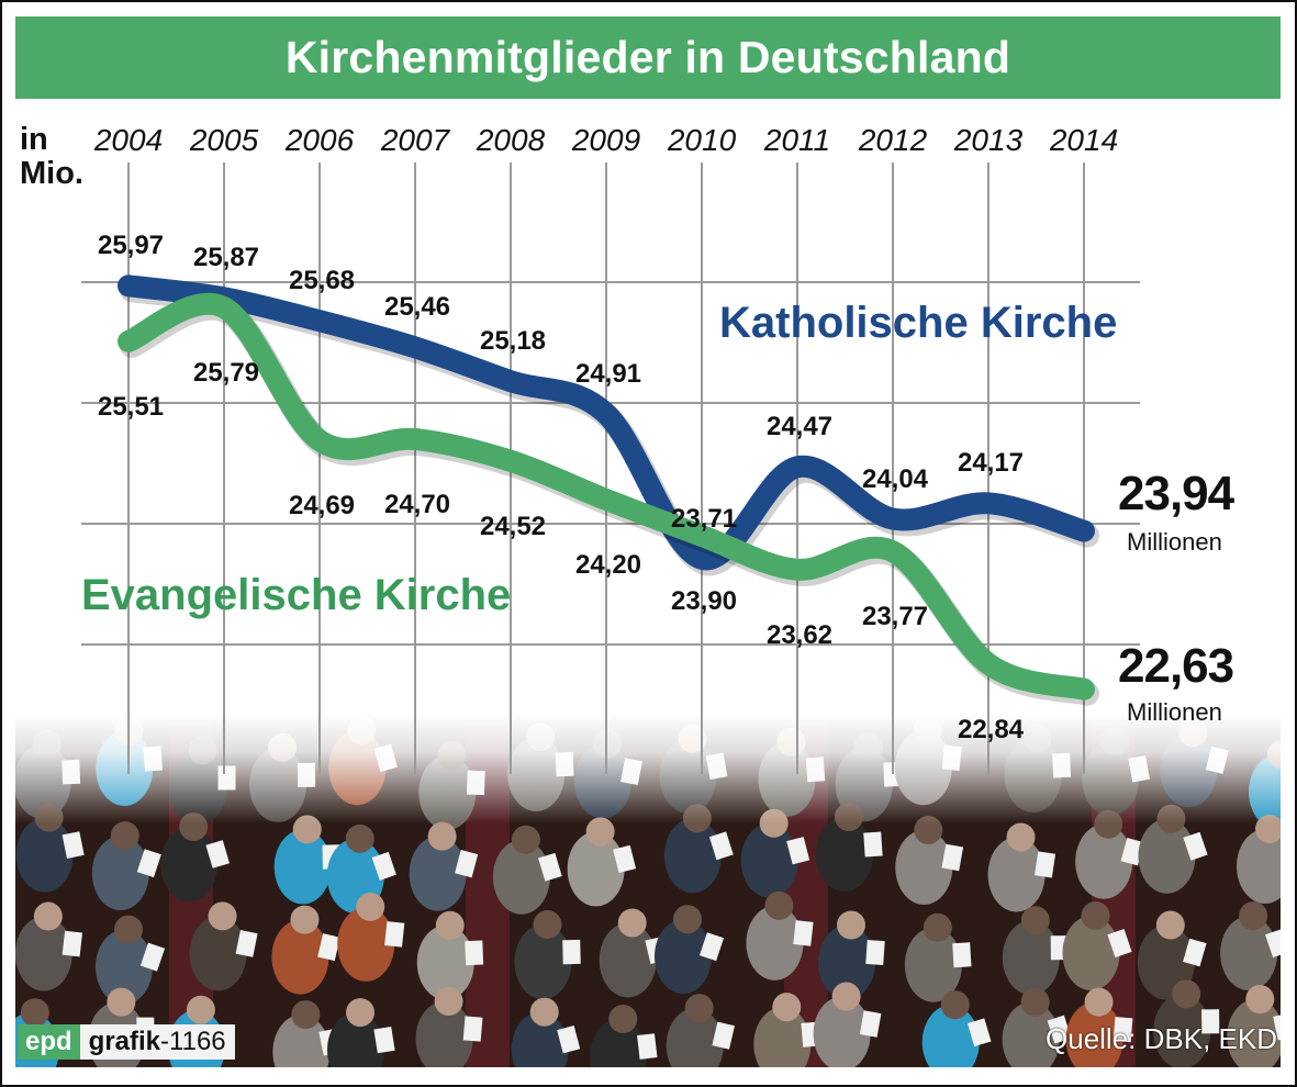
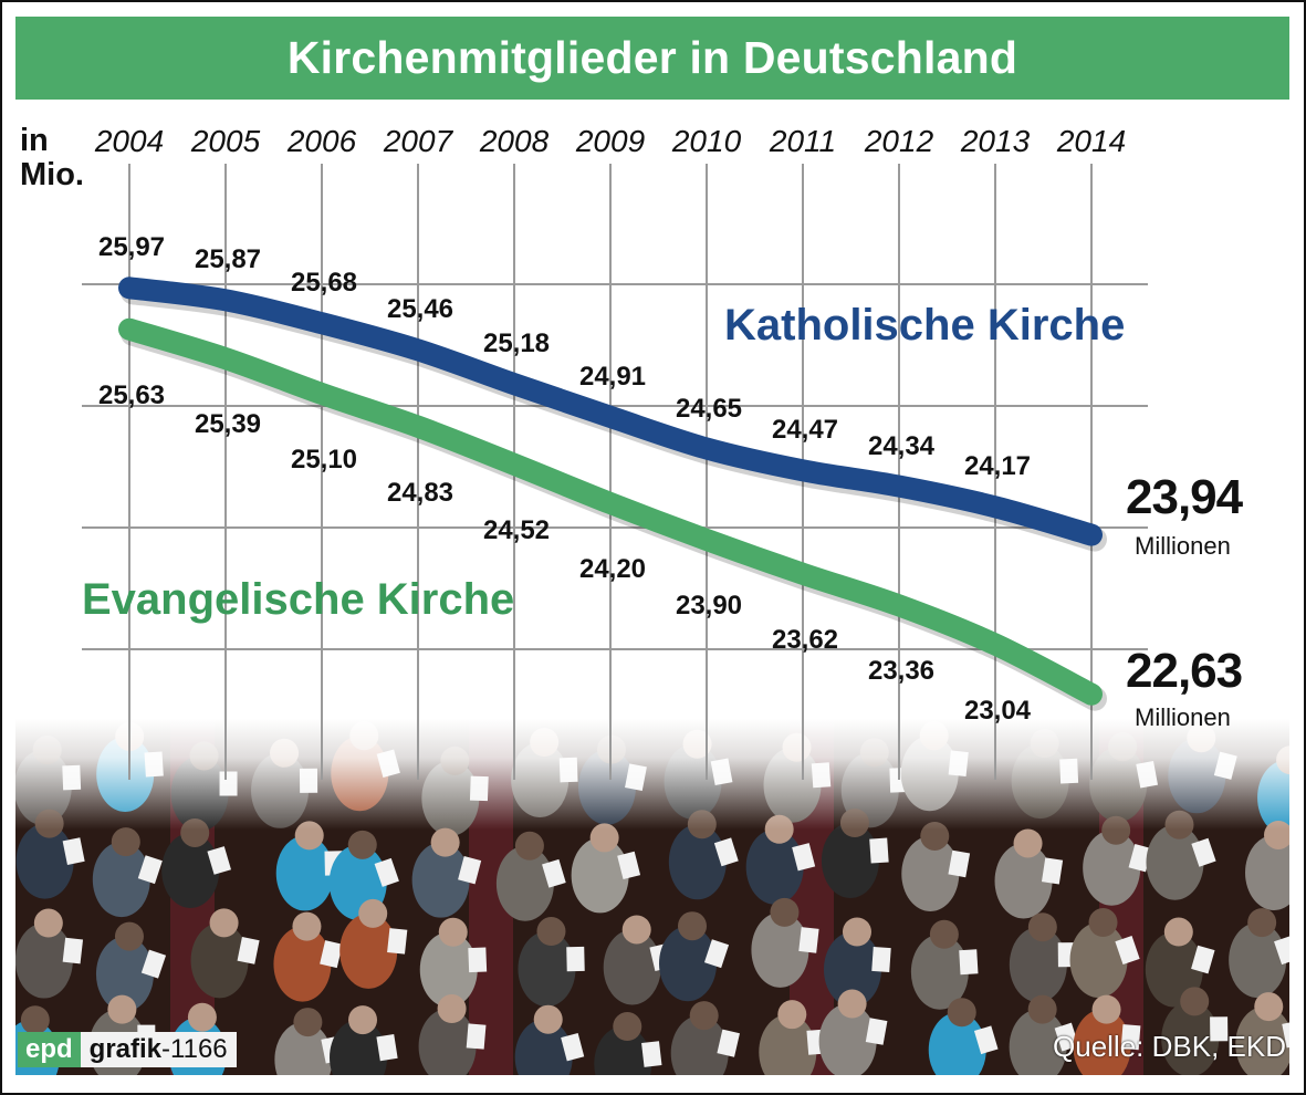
Evangelische Kirche/2004: 25,51 -> 25,63
Evangelische Kirche/2005: 25,79 -> 25,39
Evangelische Kirche/2006: 24,69 -> 25,10
Evangelische Kirche/2007: 24,70 -> 24,83
Katholische Kirche/2010: 23,71 -> 24,65
Katholische Kirche/2012: 24,04 -> 24,34
Evangelische Kirche/2012: 23,77 -> 23,36
Evangelische Kirche/2013: 22,84 -> 23,04
